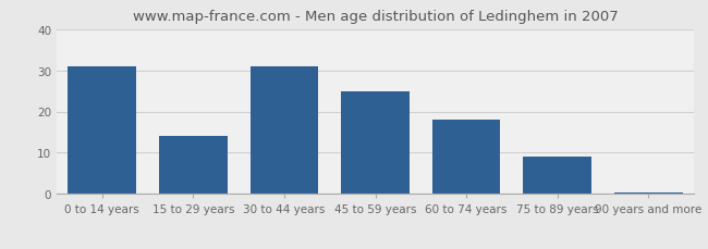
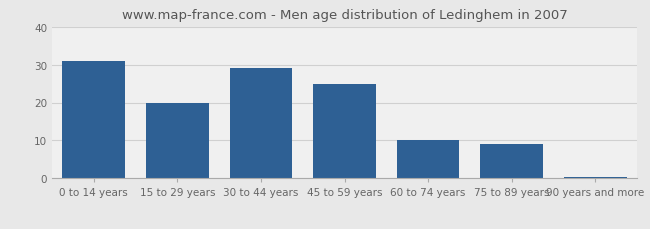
15 to 29 years: 14.0 -> 20.0
30 to 44 years: 31.0 -> 29.0
60 to 74 years: 18.0 -> 10.0
